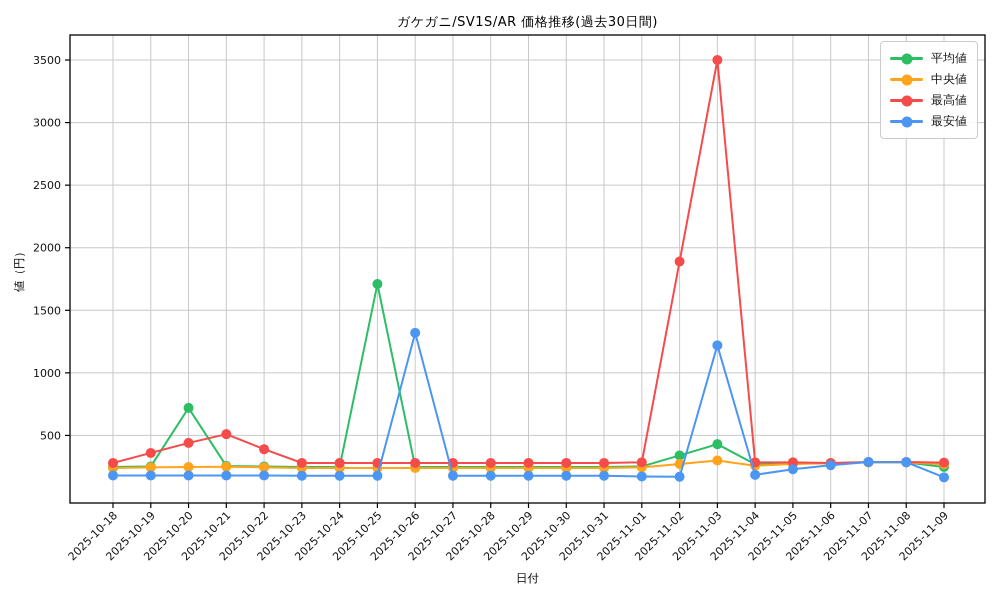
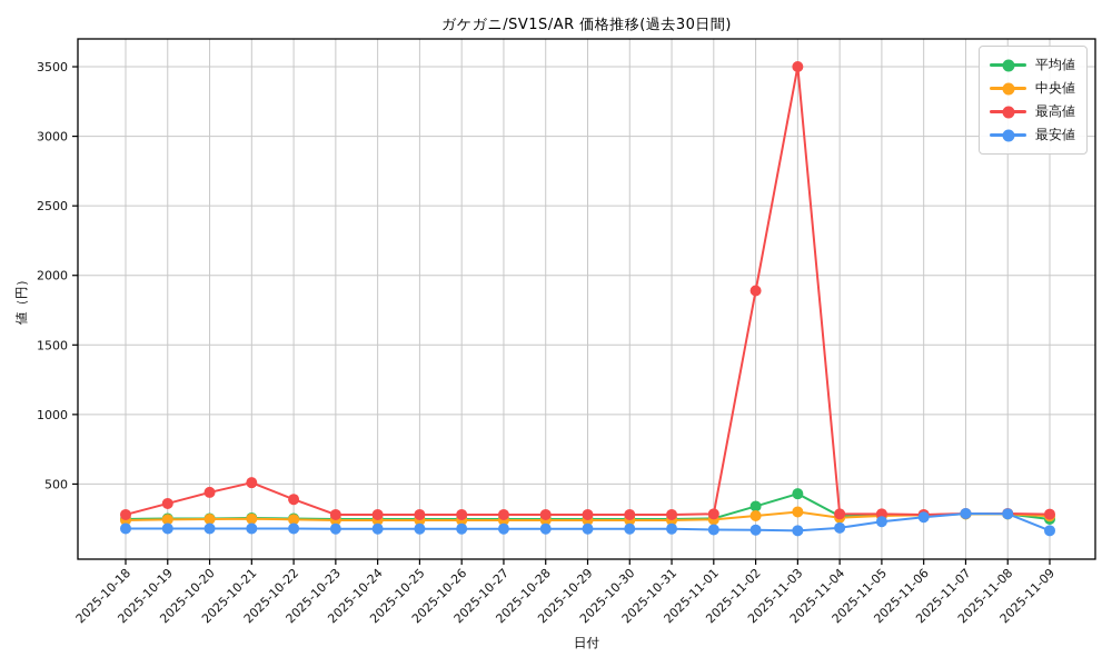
平均値/2025-10-20: 720 -> 250
平均値/2025-10-25: 1710 -> 250
最安値/2025-10-26: 1320 -> 180
最安値/2025-11-03: 1220 -> 160
